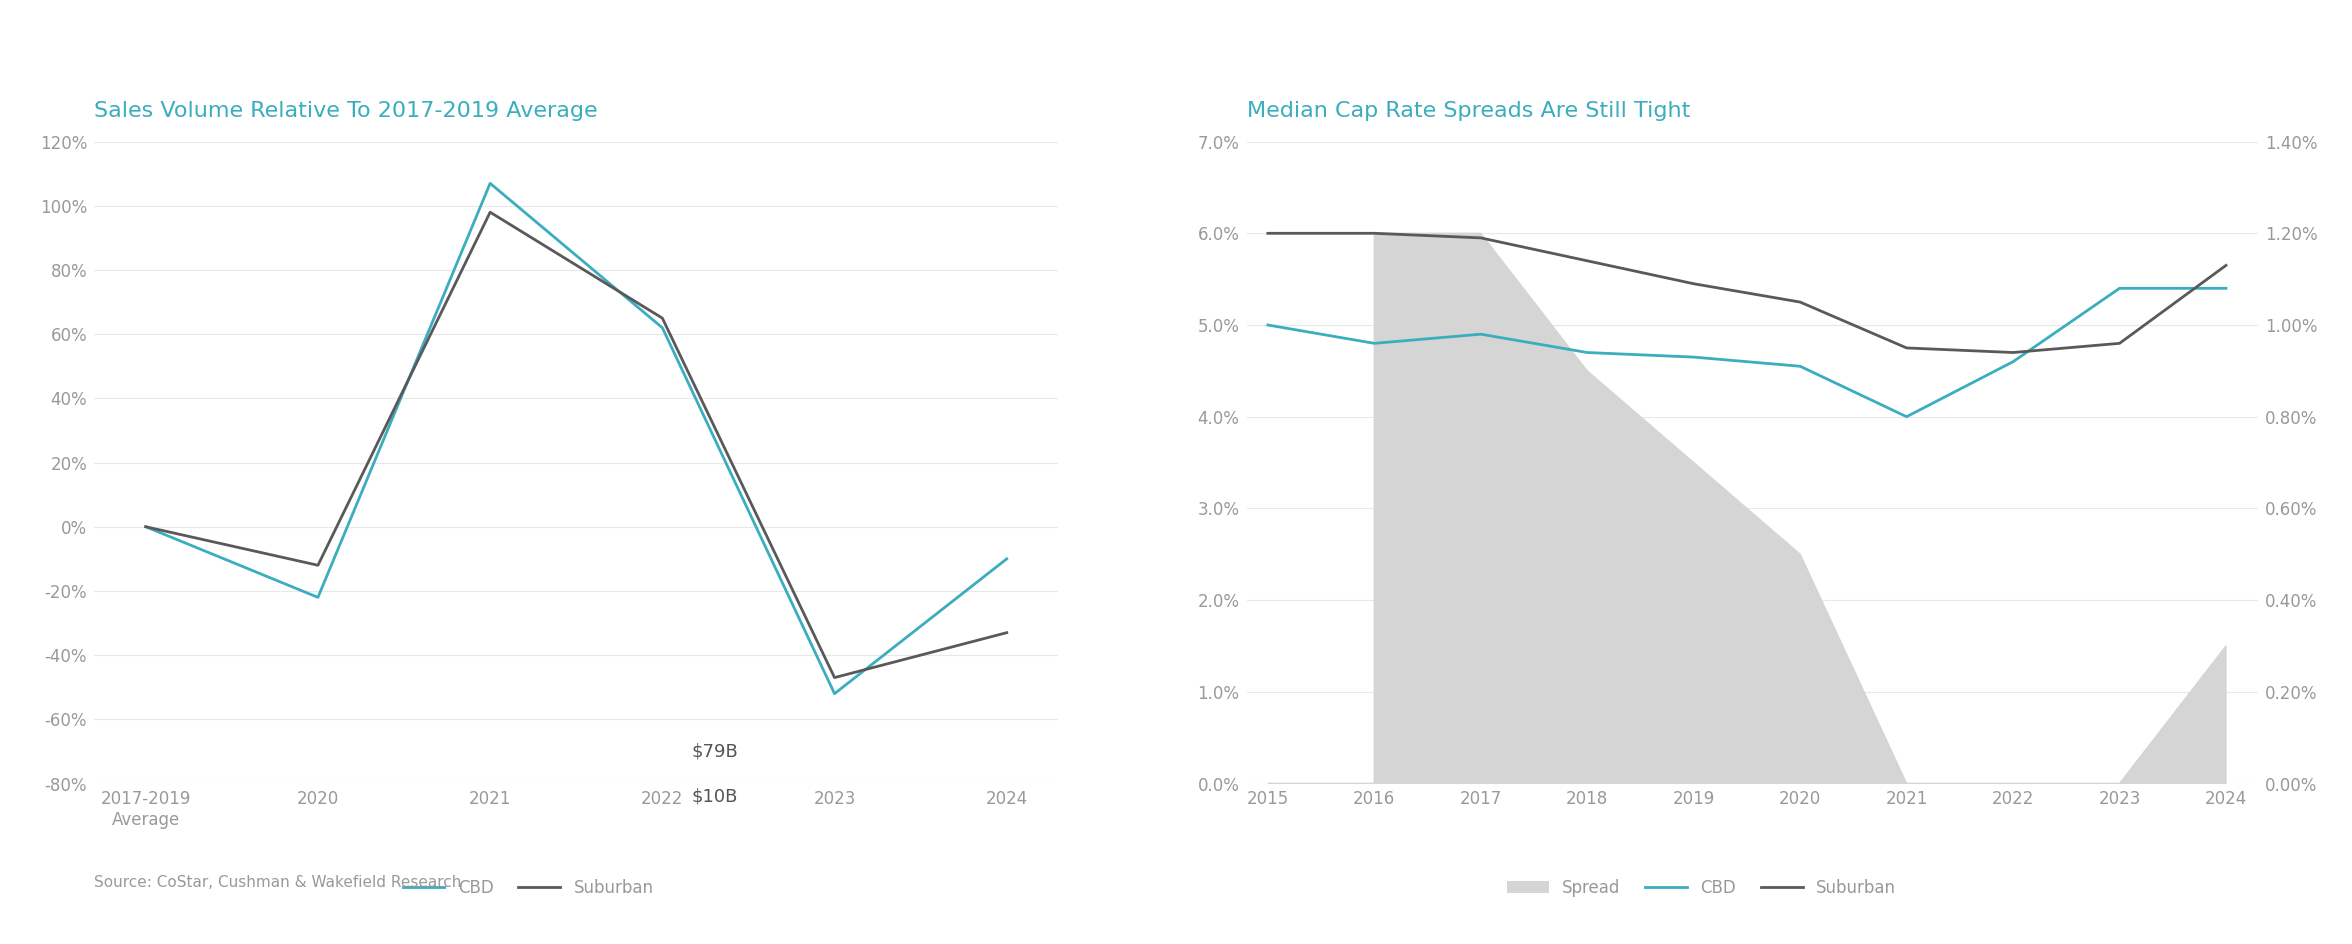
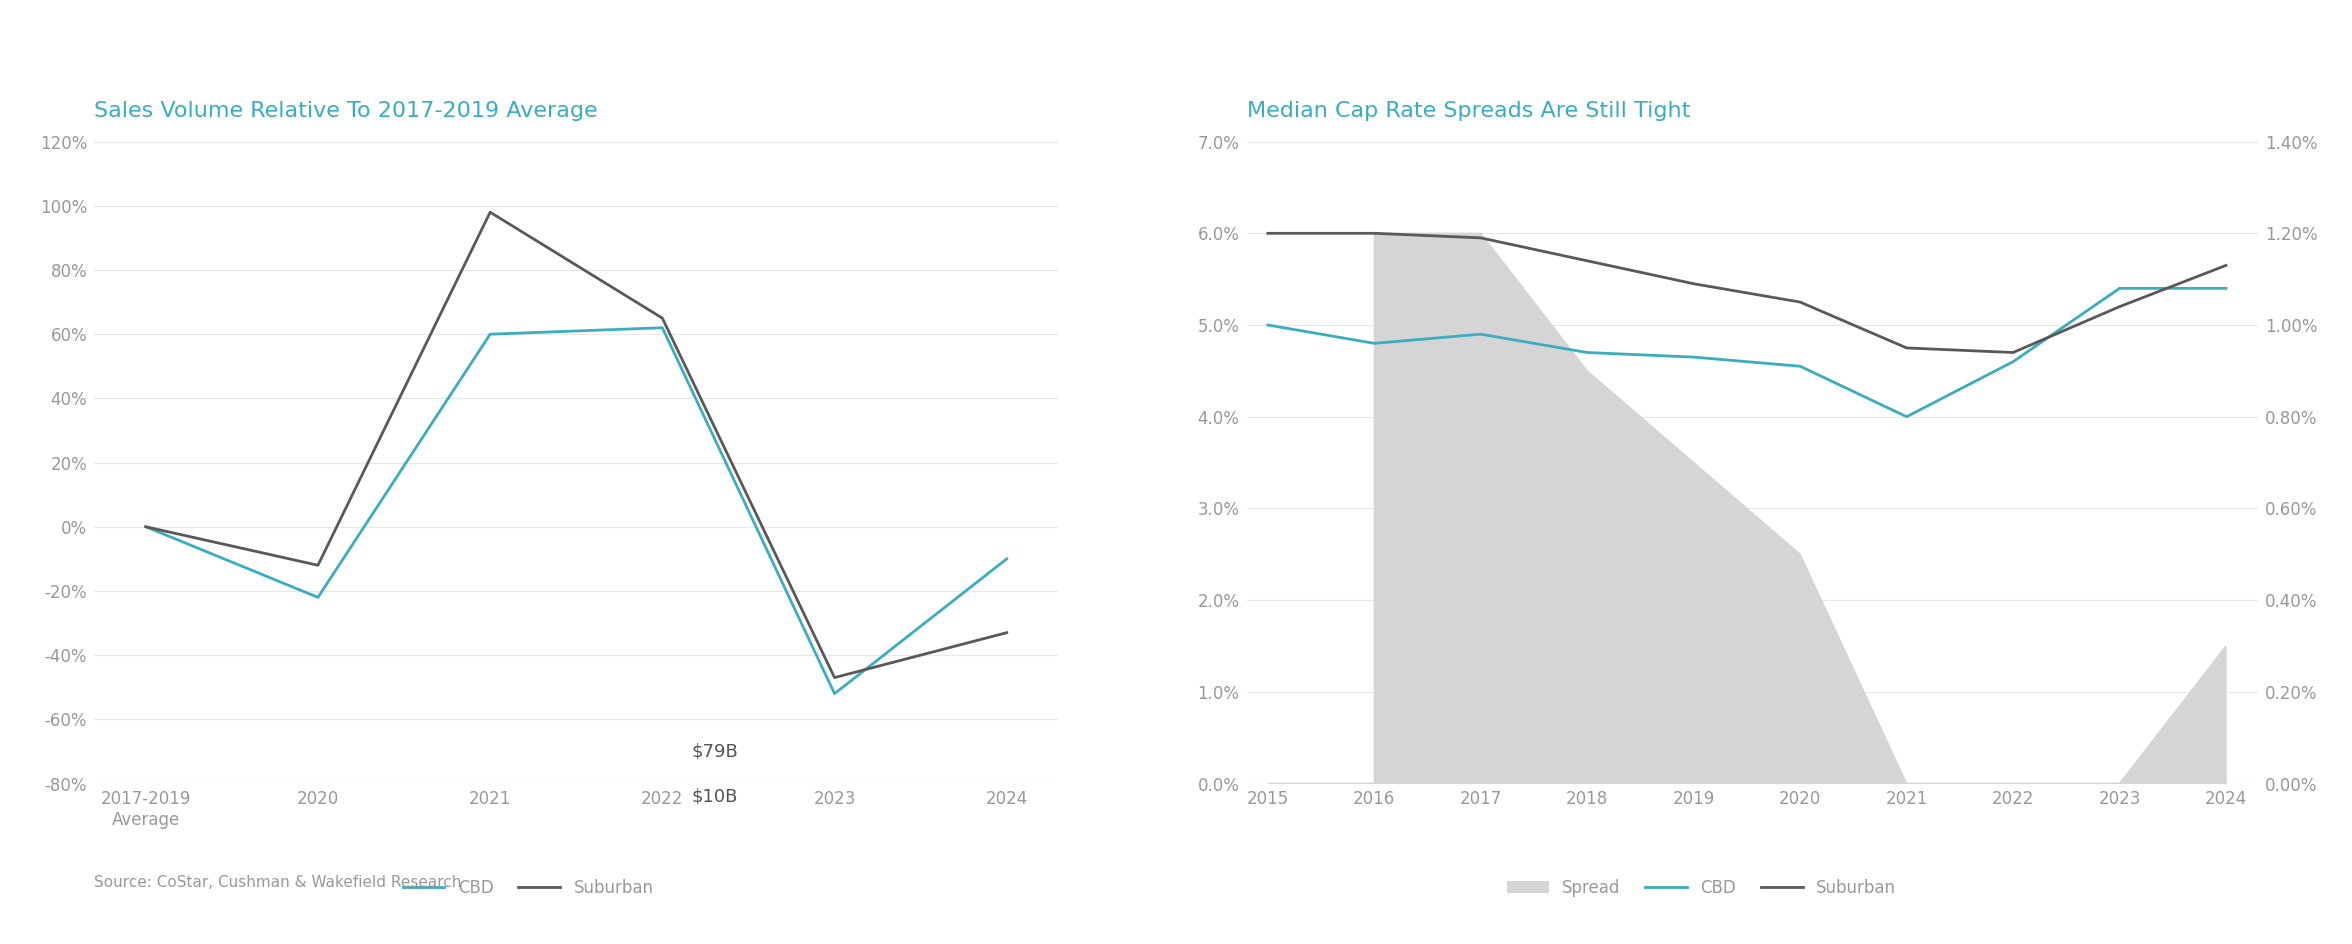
Sales Volume Relative To 2017-2019 Average/CBD/2021: 107% -> 60%
Median Cap Rate Spreads Are Still Tight/Suburban/2023: 4.80% -> 5.20%
